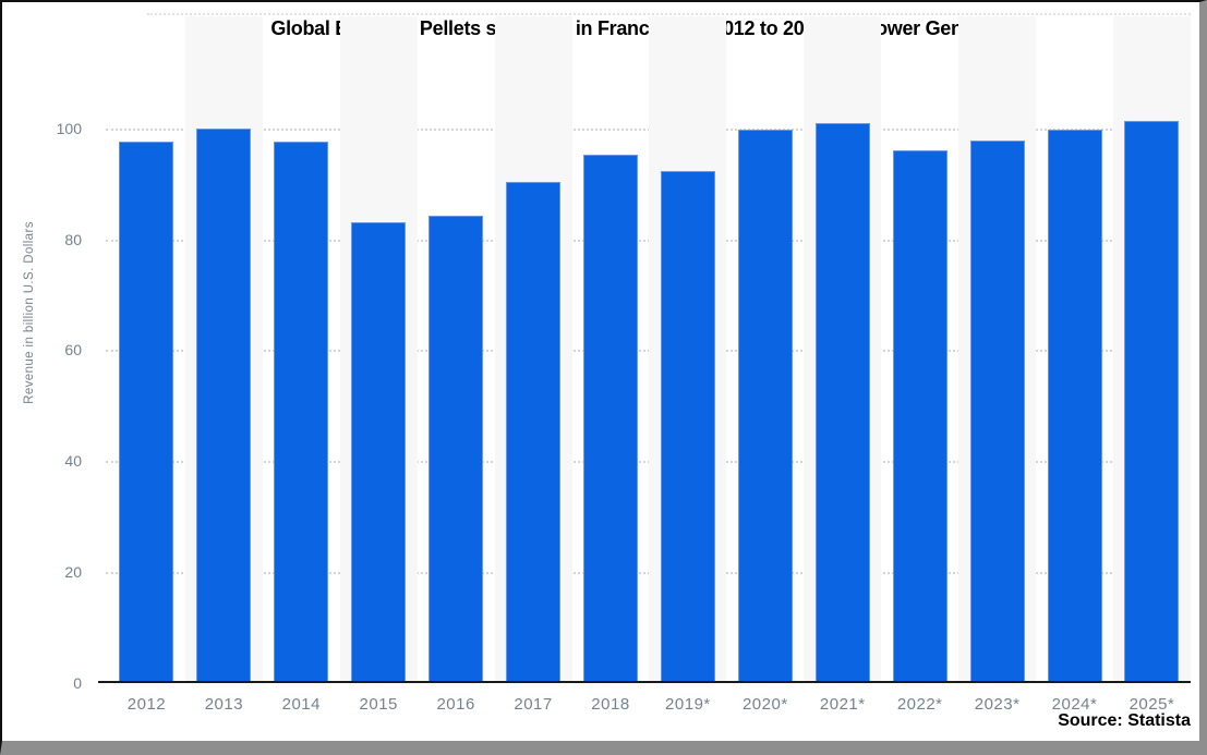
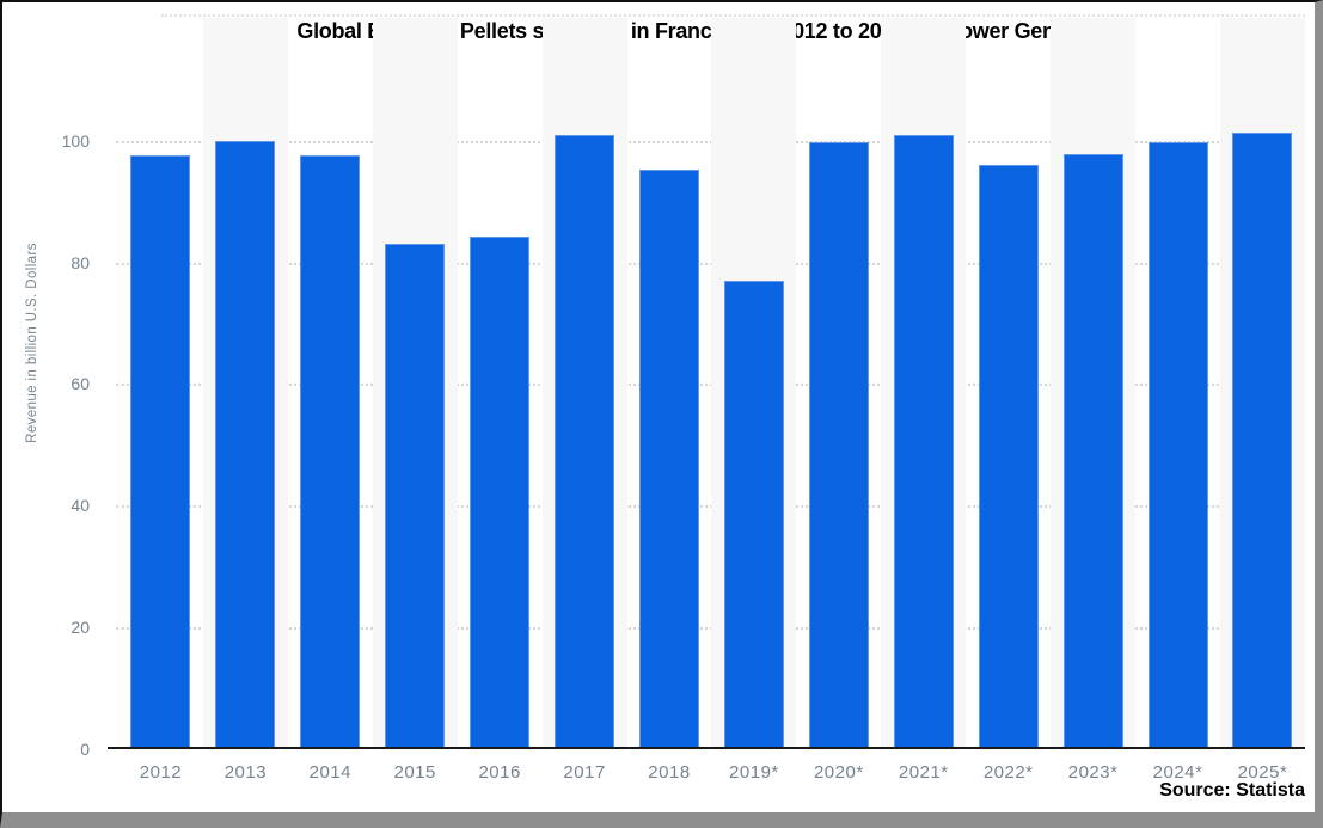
2017: 90 -> 101
2019*: 92 -> 77
